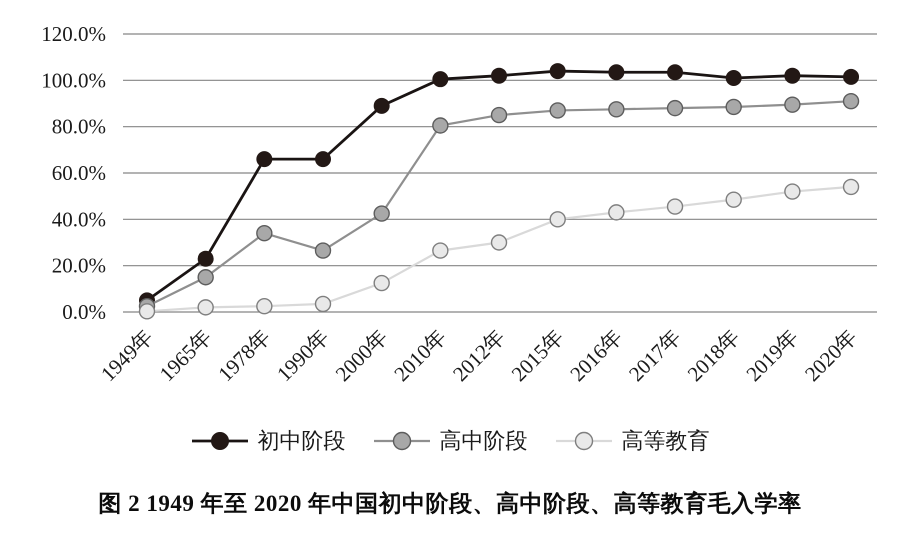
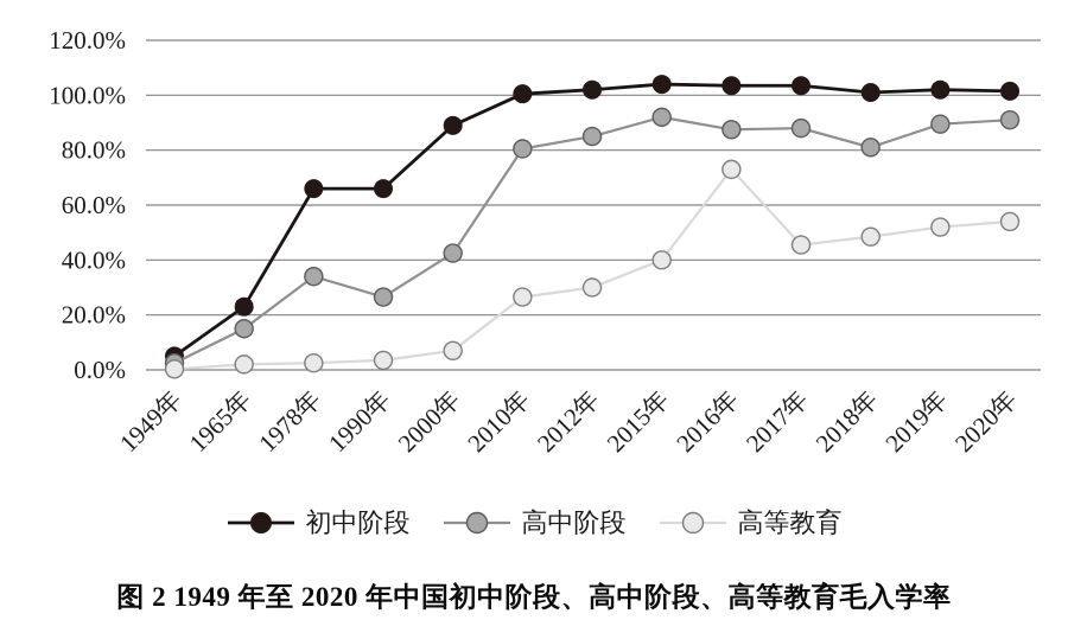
高等教育/2000年: 12% -> 7%
高中阶段/2015年: 87% -> 92%
高等教育/2016年: 43% -> 73%
高中阶段/2018年: 88% -> 81%
